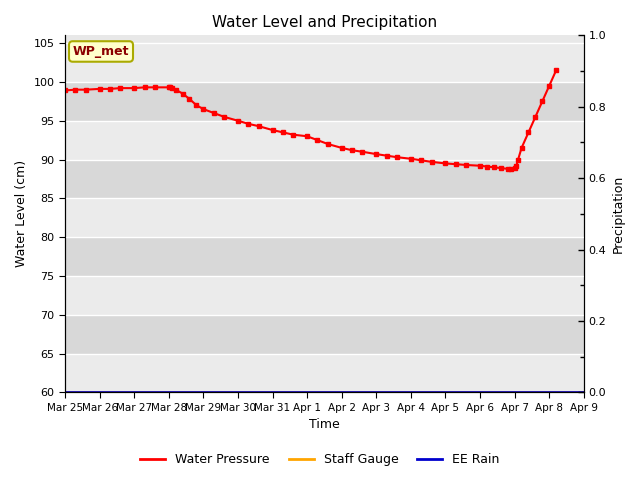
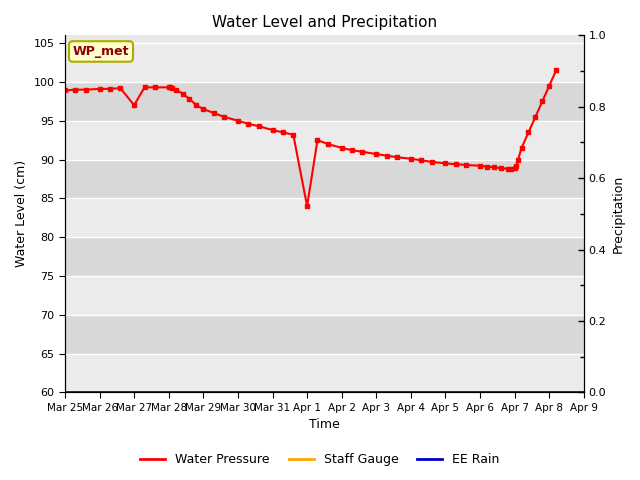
Water Pressure/Mar 27: 99.2 -> 97.0
Water Pressure/Apr 1: 93.0 -> 84.0
